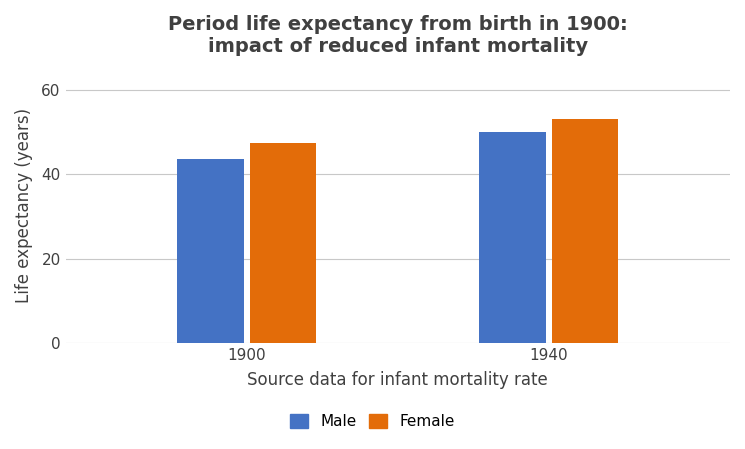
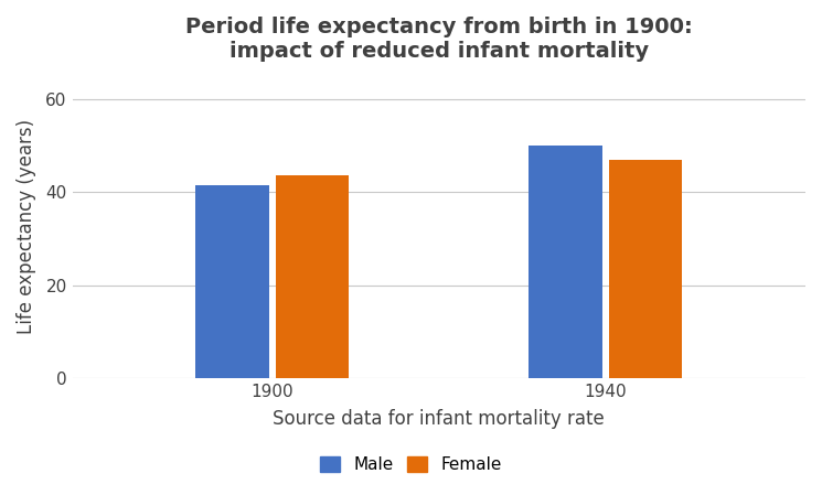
Male/1900: 43.5 -> 41.5
Female/1900: 47.5 -> 43.5
Female/1940: 53.0 -> 47.0
